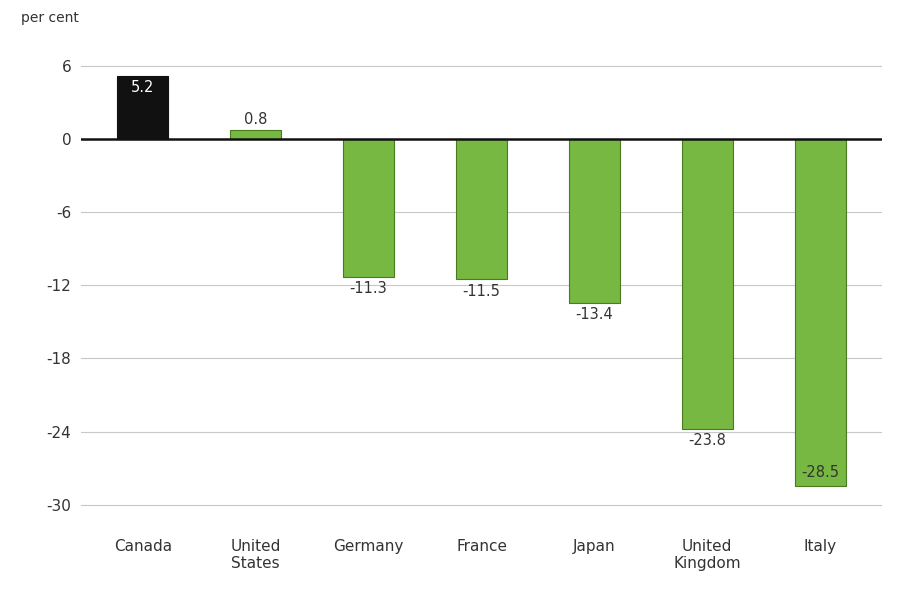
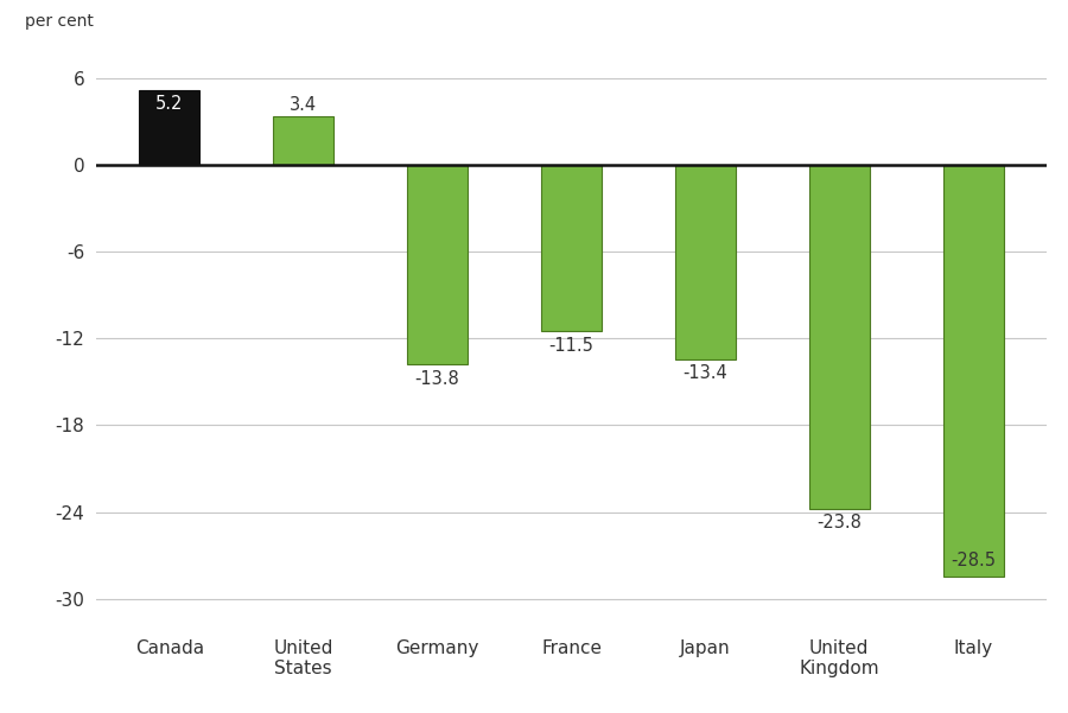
United States: 0.8 -> 3.4
Germany: -11.3 -> -13.8
